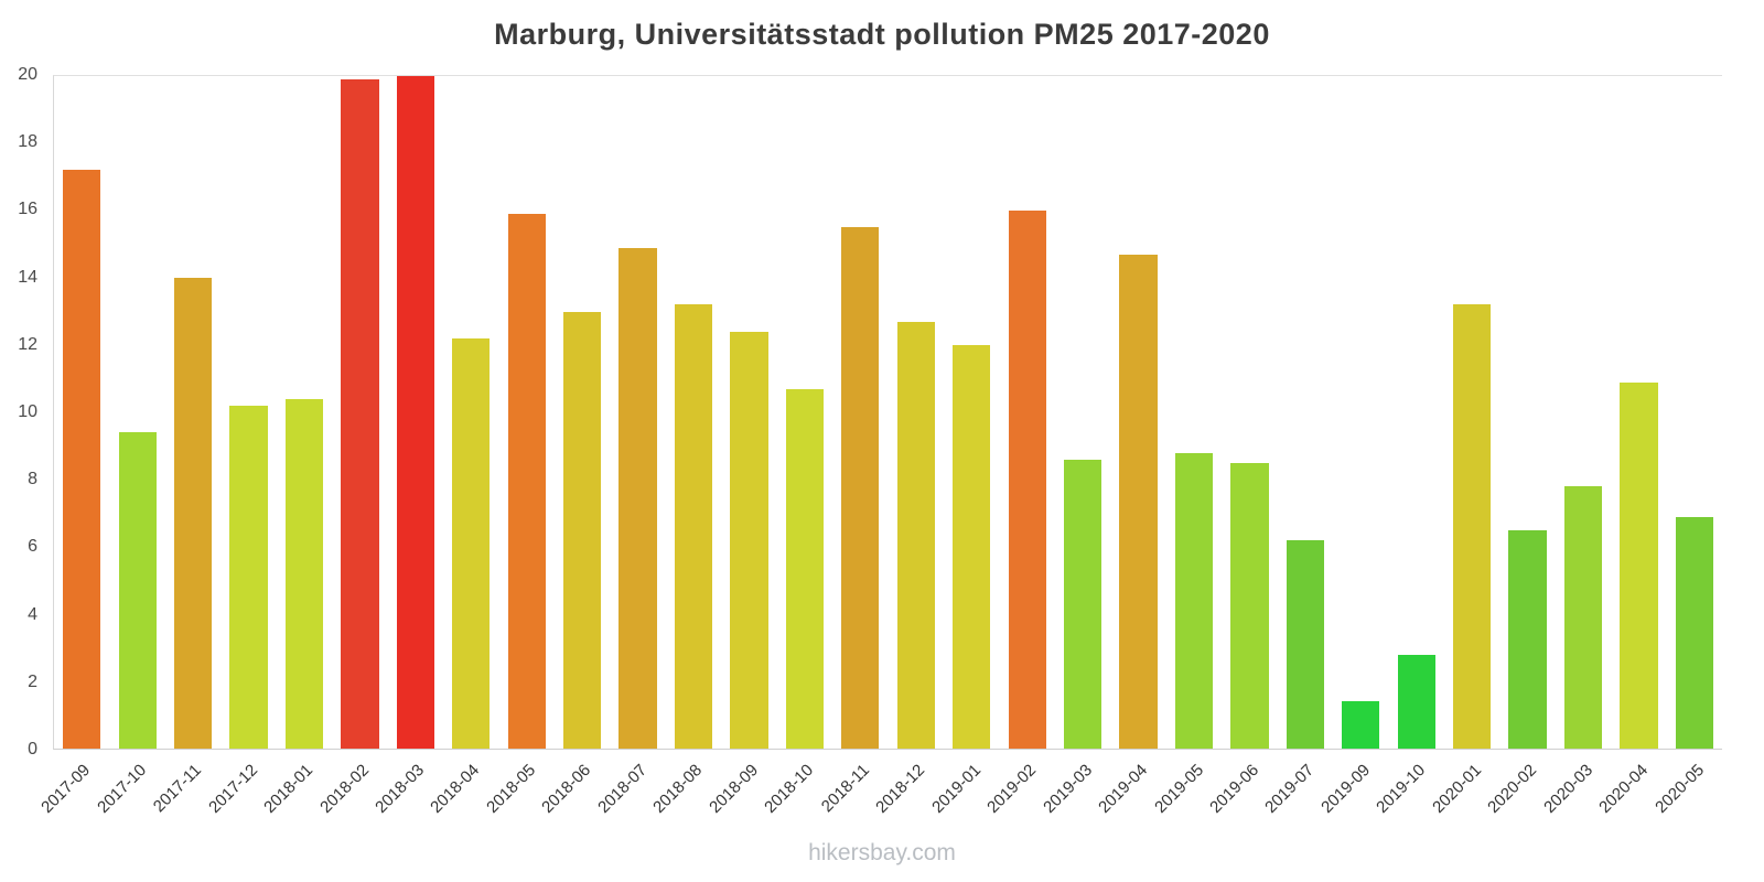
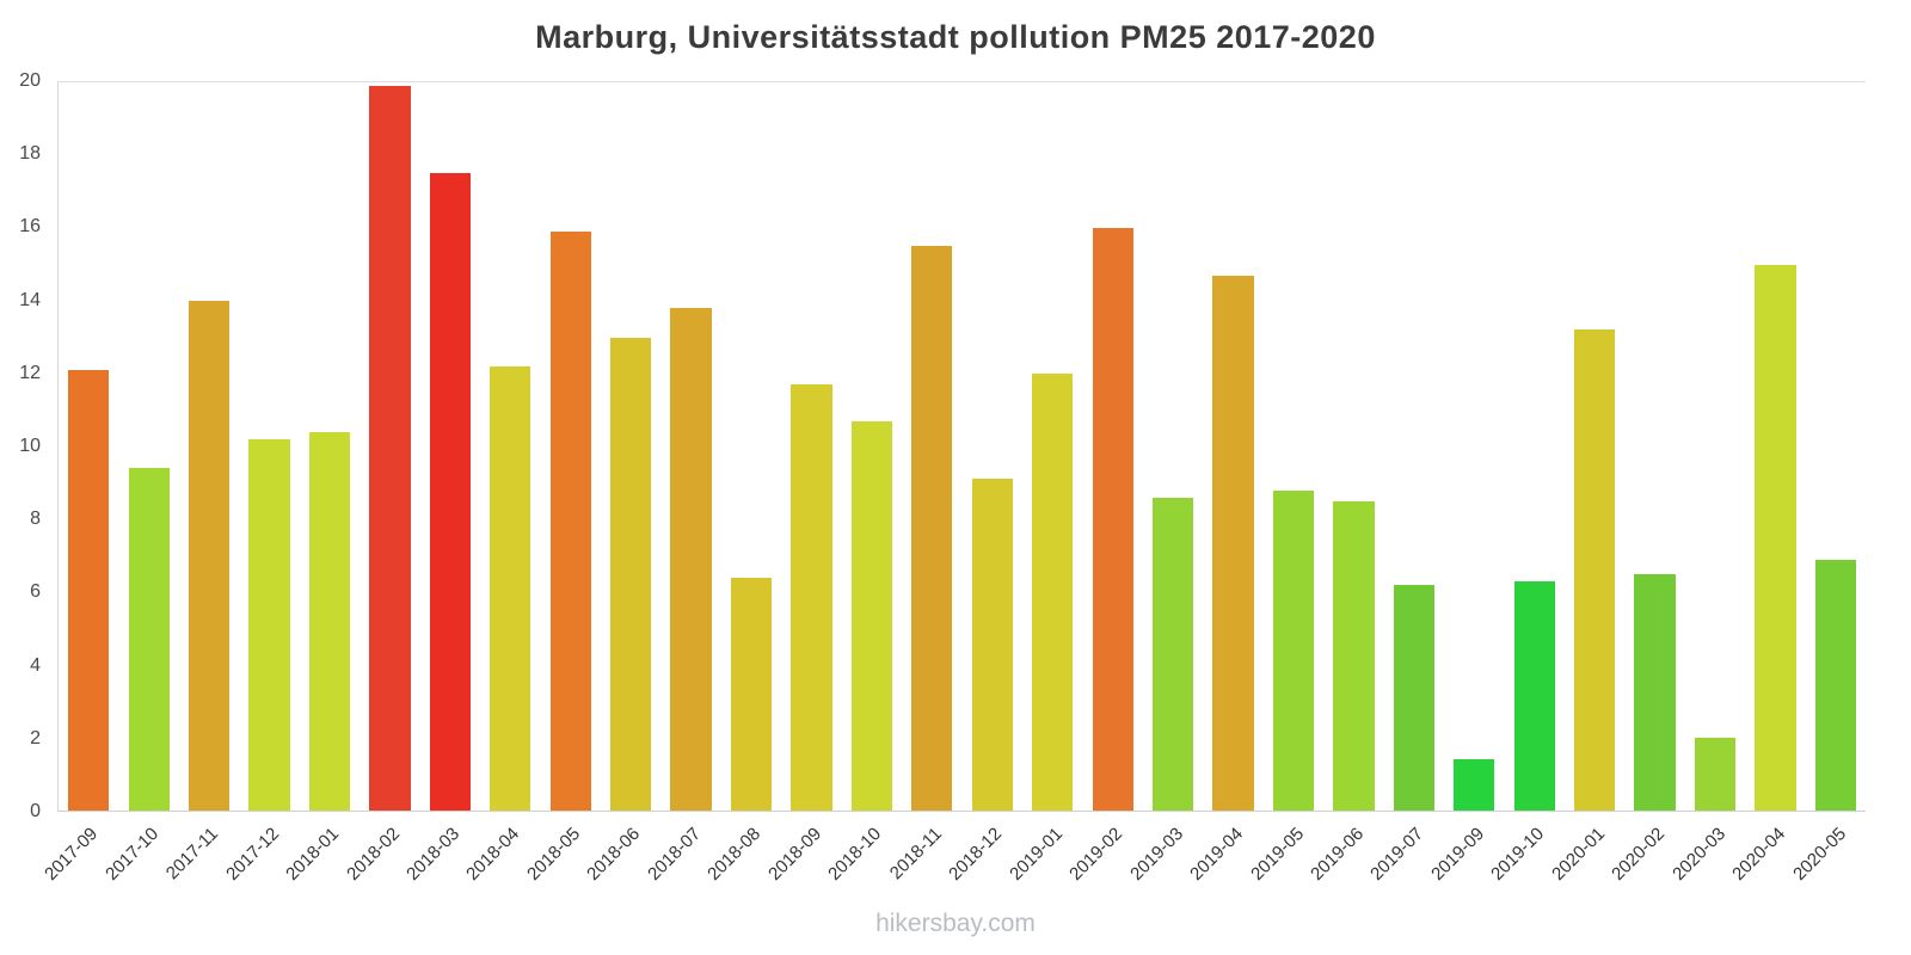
2017-09: 17.2 -> 12.1
2018-03: 20.0 -> 17.5
2018-07: 14.9 -> 13.8
2018-08: 13.2 -> 6.4
2018-09: 12.4 -> 11.7
2018-12: 12.7 -> 9.1
2019-10: 2.8 -> 6.3
2020-03: 7.8 -> 2.0
2020-04: 10.9 -> 15.0
